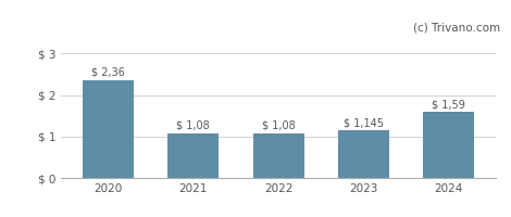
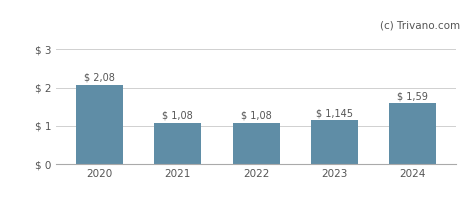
2020: 2,36 -> 2,08
